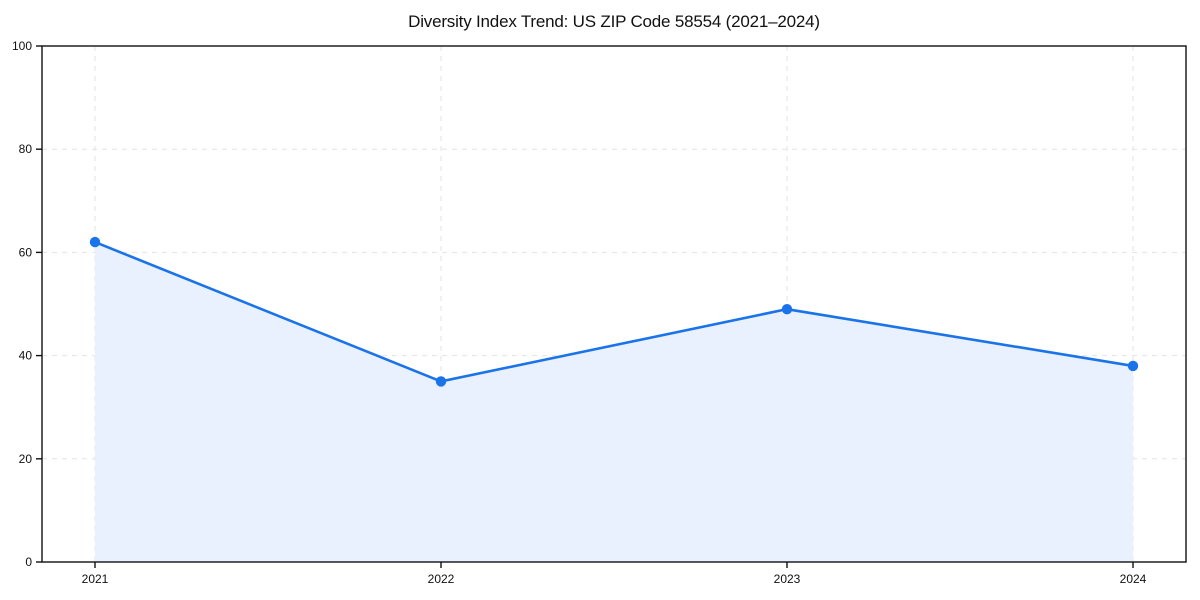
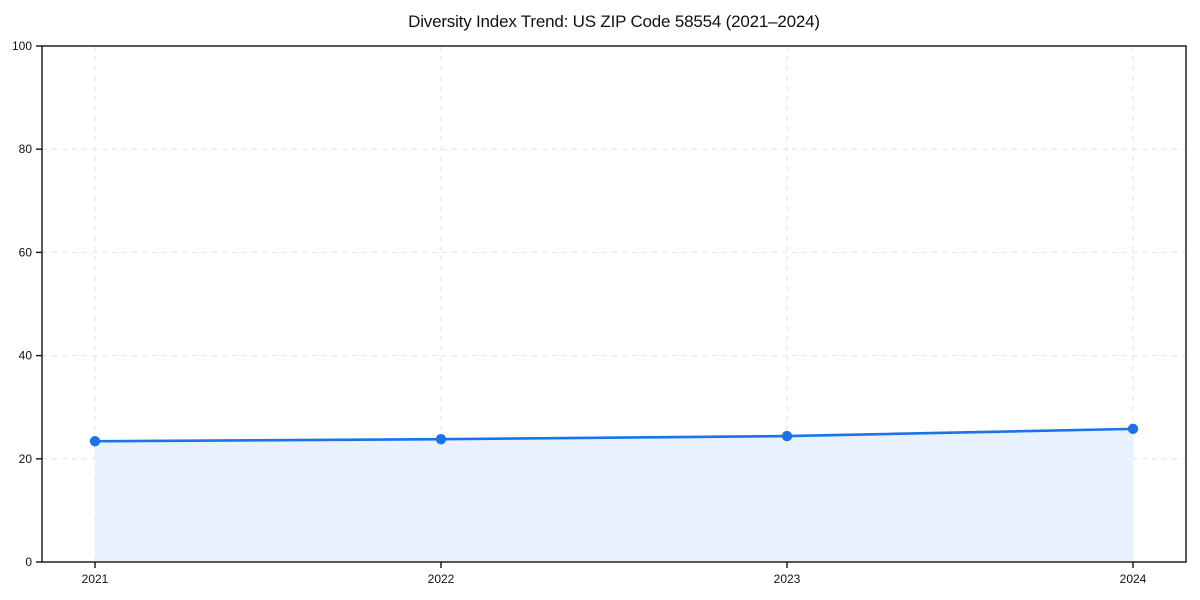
2021: 62 -> 23
2022: 35 -> 24
2023: 49 -> 24
2024: 38 -> 26
